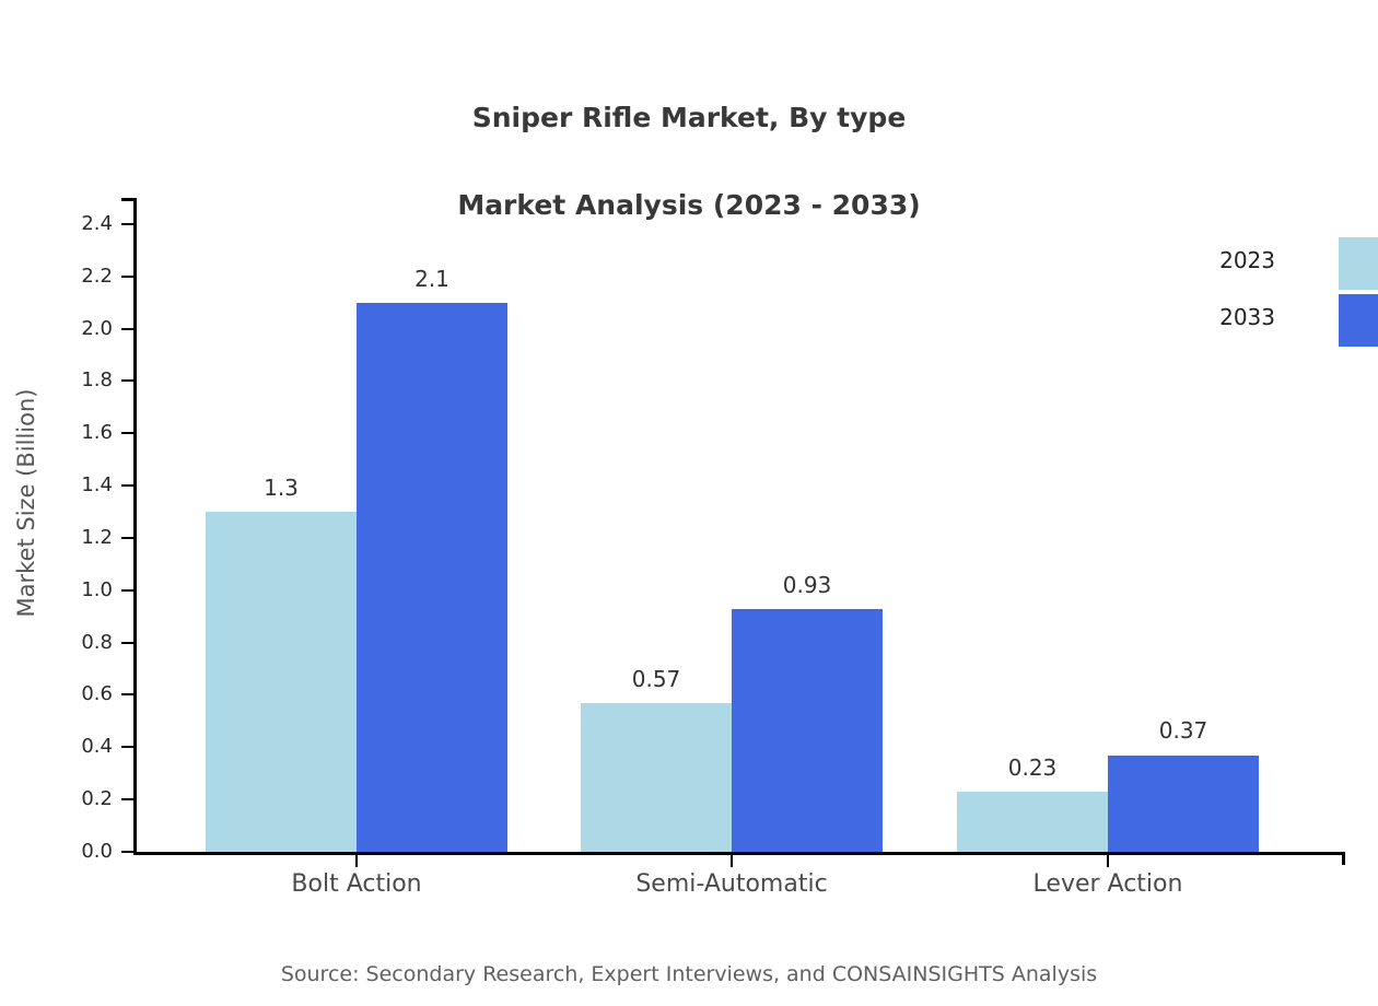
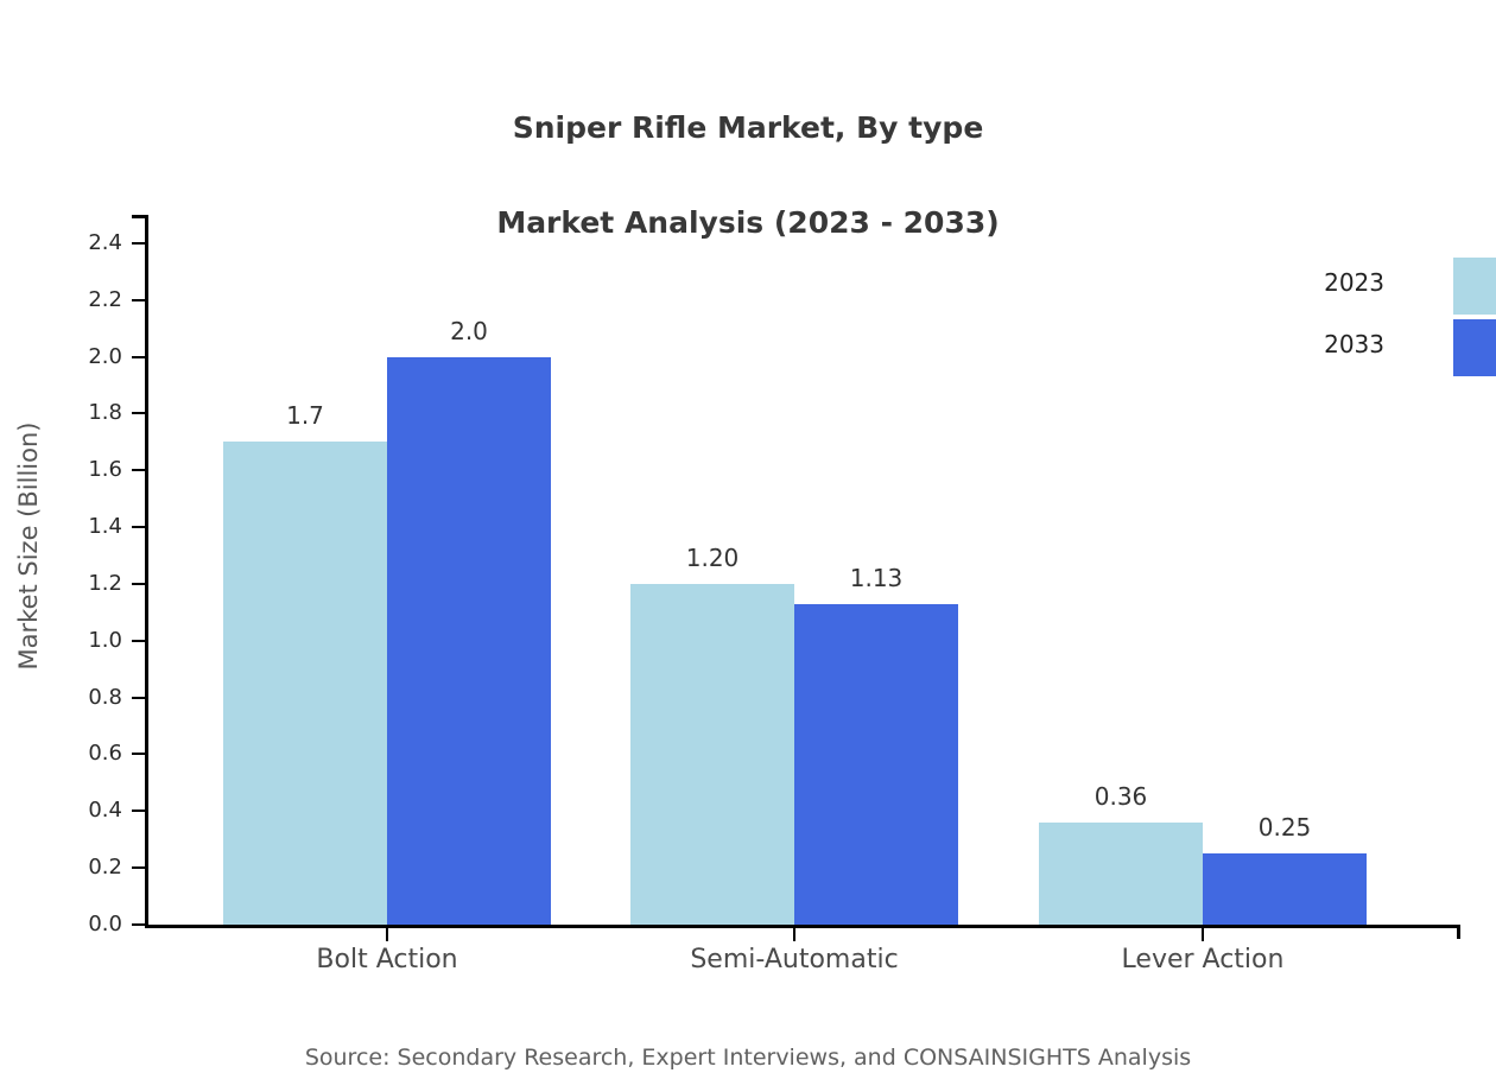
2023/Bolt Action: 1.3 -> 1.7
2033/Bolt Action: 2.1 -> 2.0
2023/Semi-Automatic: 0.57 -> 1.20
2033/Semi-Automatic: 0.93 -> 1.13
2023/Lever Action: 0.23 -> 0.36
2033/Lever Action: 0.37 -> 0.25
